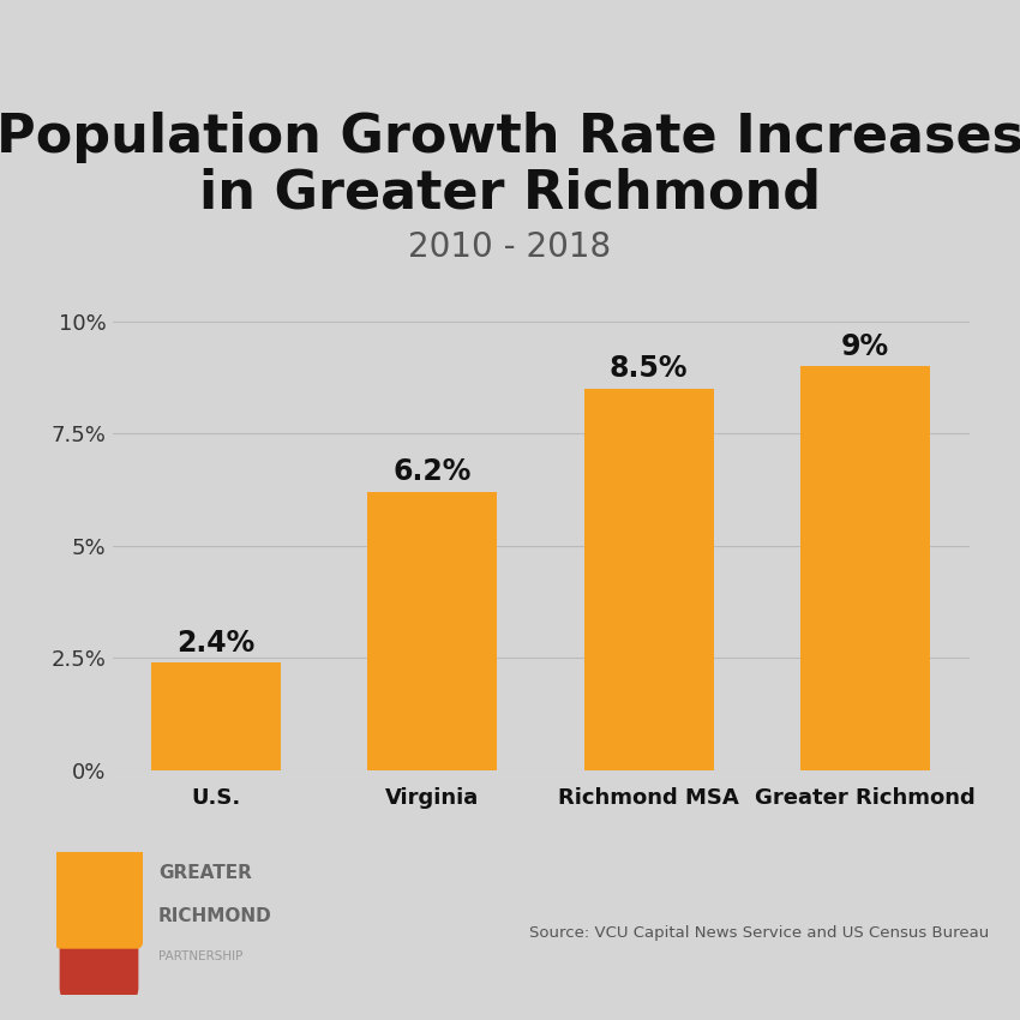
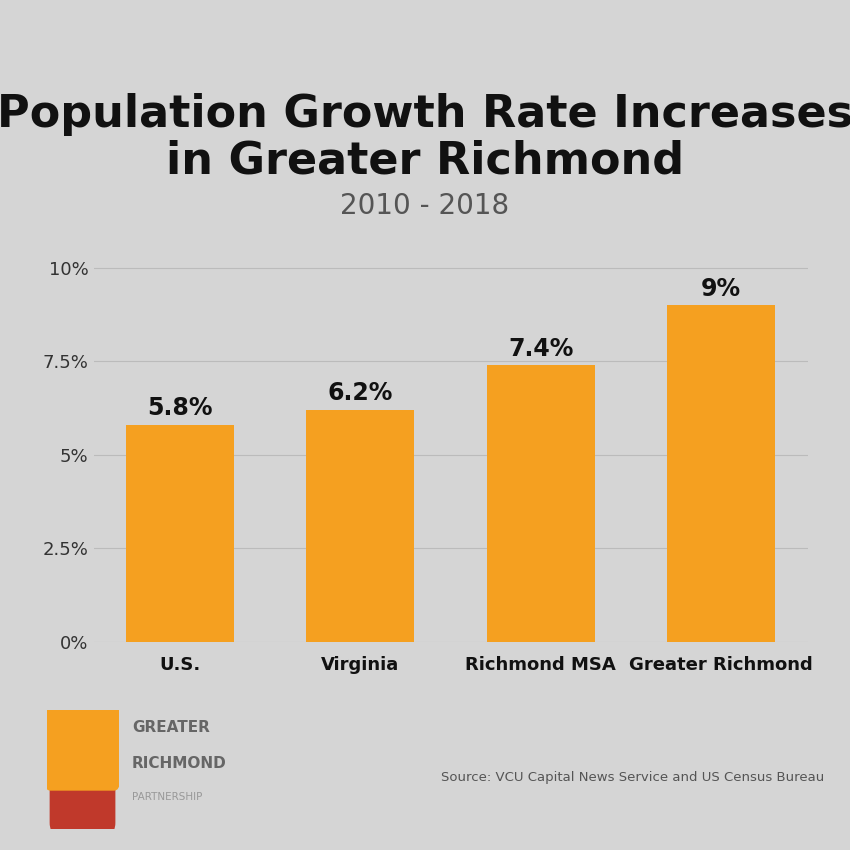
U.S.: 2.4% -> 5.8%
Richmond MSA: 8.5% -> 7.4%
